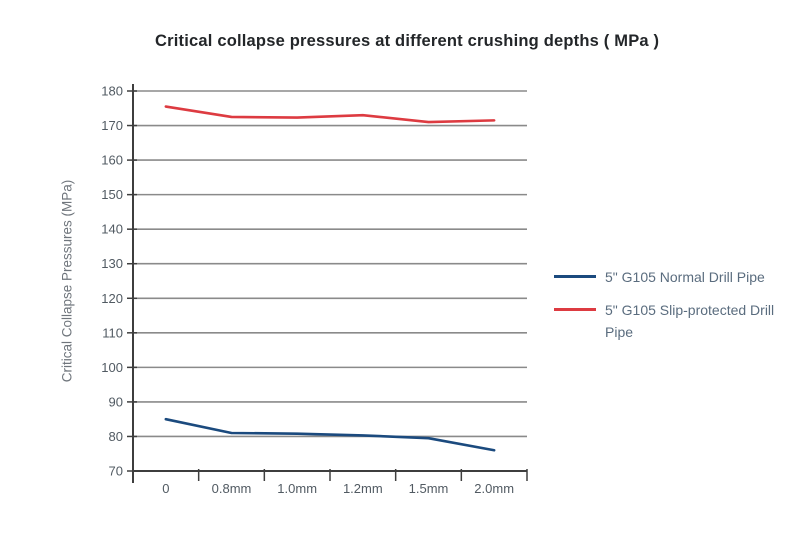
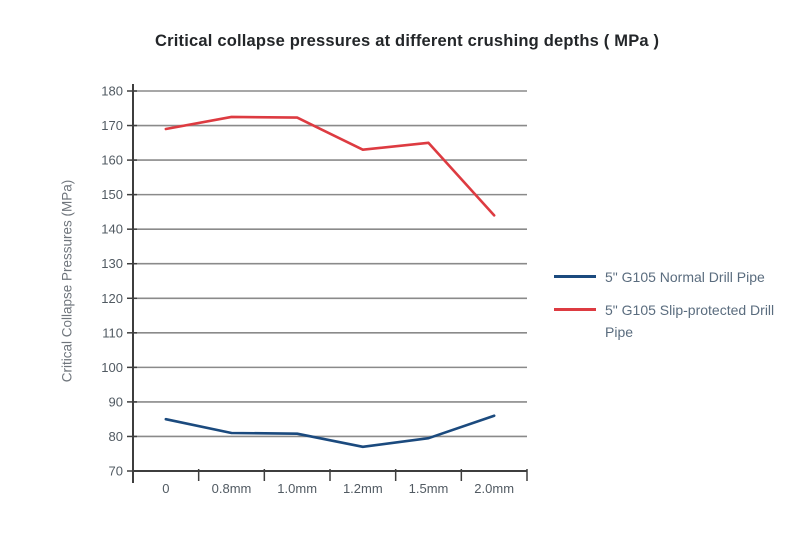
5" G105 Slip-protected Drill Pipe/0: 176 -> 169
5" G105 Normal Drill Pipe/1.2mm: 80 -> 77
5" G105 Slip-protected Drill Pipe/1.2mm: 173 -> 163
5" G105 Slip-protected Drill Pipe/1.5mm: 171 -> 165
5" G105 Normal Drill Pipe/2.0mm: 76 -> 86
5" G105 Slip-protected Drill Pipe/2.0mm: 172 -> 144
